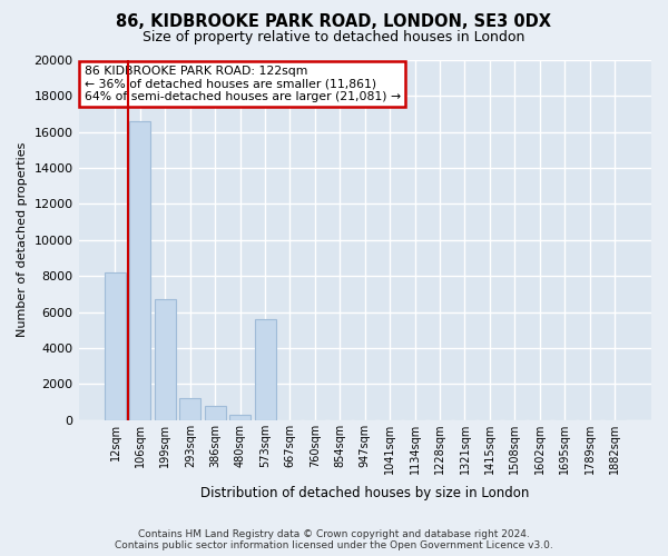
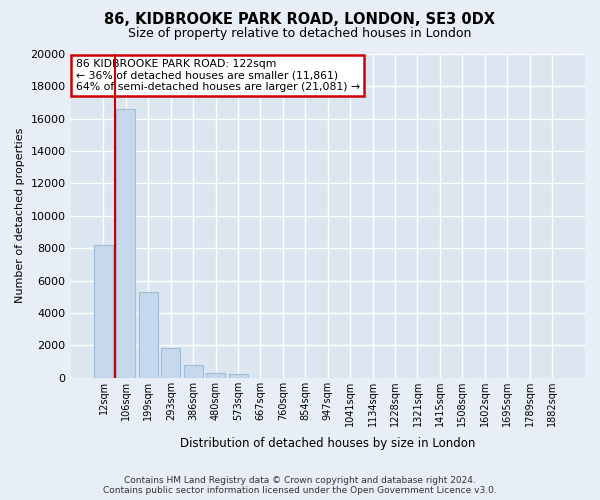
199sqm: 6700 -> 5300
293sqm: 1200 -> 1800
573sqm: 5600 -> 200
